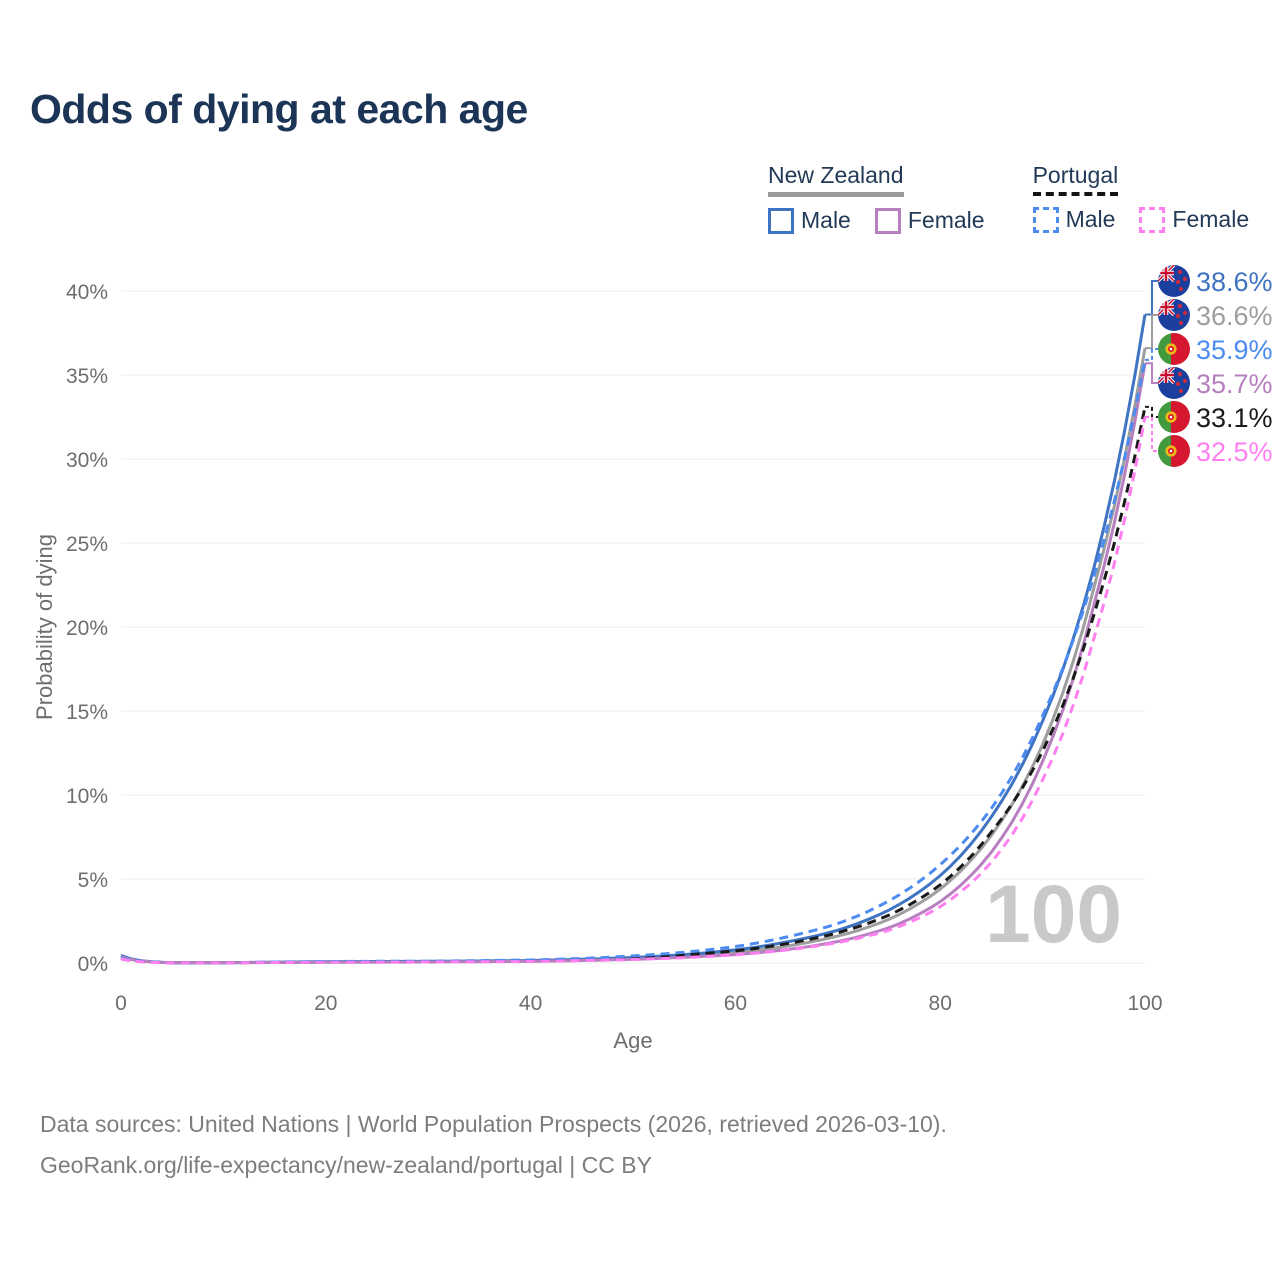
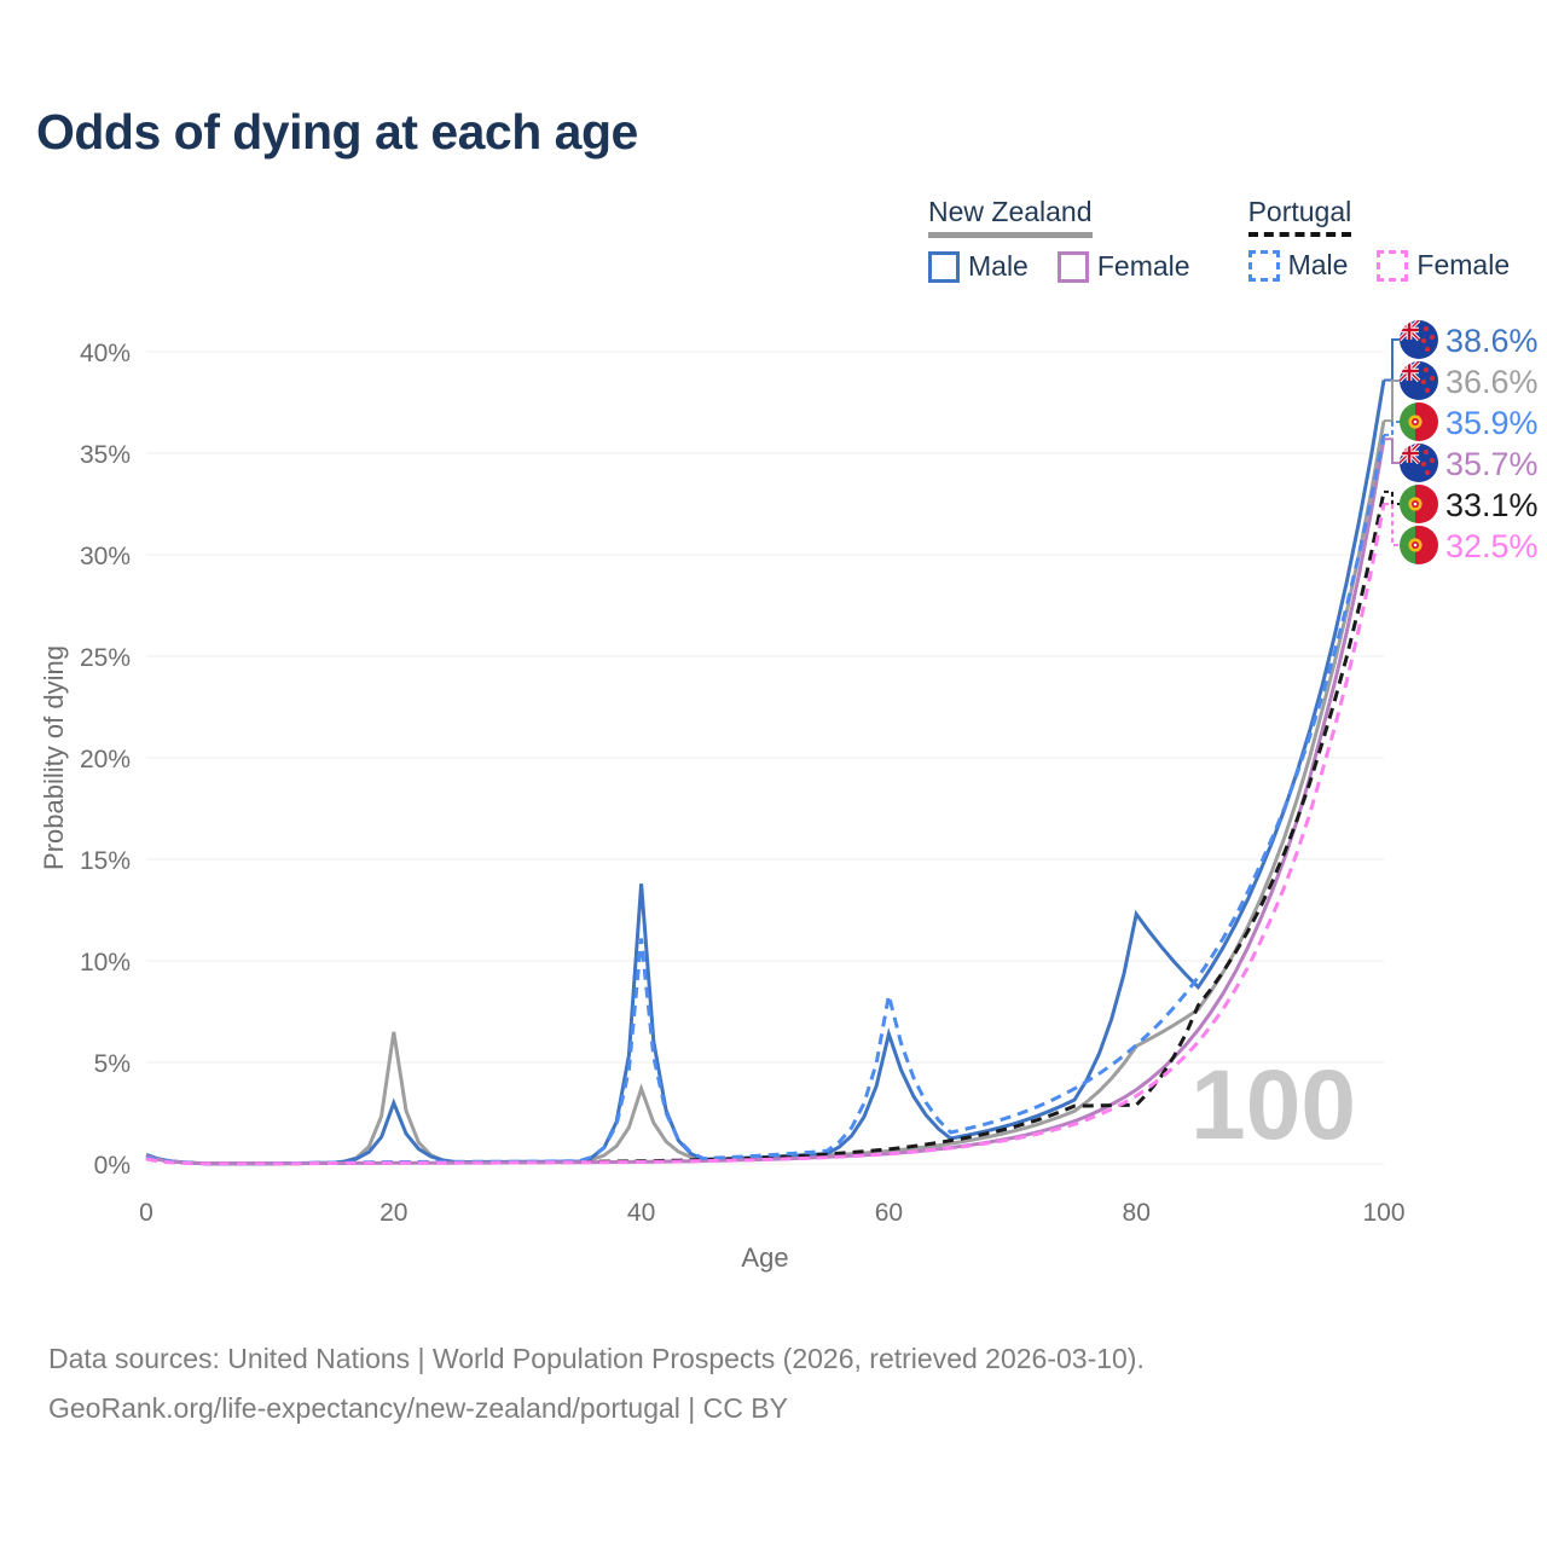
New Zealand/20: 0.1% -> 6.5%
New Zealand Male/20: 0.1% -> 3.0%
New Zealand/40: 0.1% -> 3.7%
New Zealand Male/40: 0.1% -> 13.8%
Portugal Male/40: 0.2% -> 11.1%
New Zealand Male/60: 0.8% -> 6.4%
Portugal Male/60: 1.0% -> 8.3%
New Zealand/80: 4.4% -> 5.8%
New Zealand Male/80: 5.2% -> 12.3%
Portugal/80: 4.7% -> 2.9%
